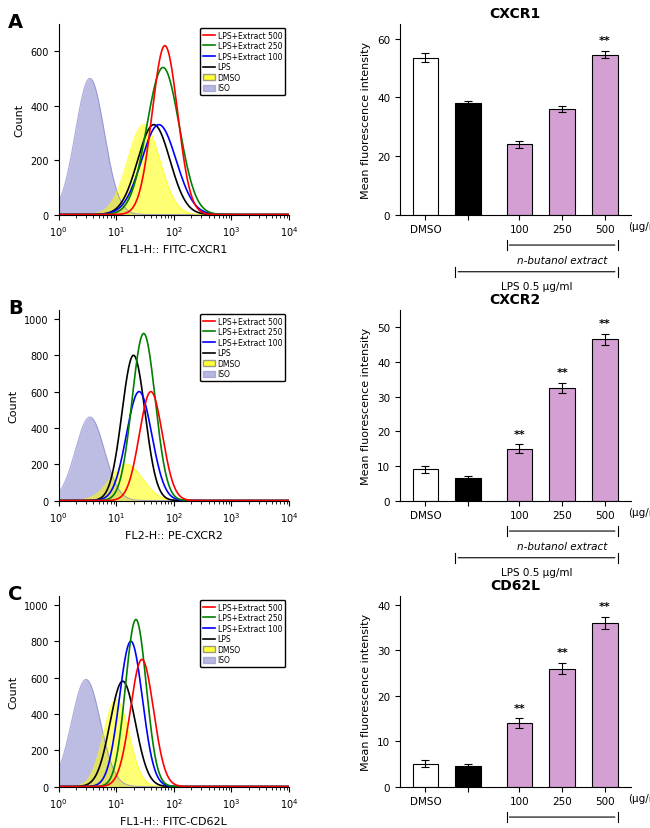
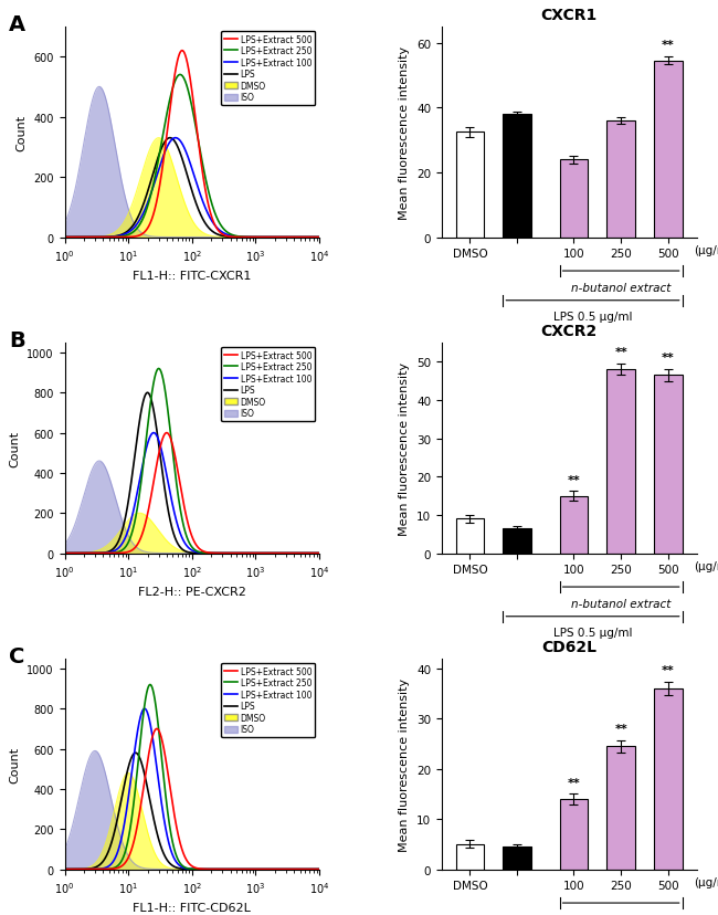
CXCR1/DMSO: 53.5 -> 32.5
CXCR2/250: 32.5 -> 48.0
CD62L/250: 26.0 -> 24.5
